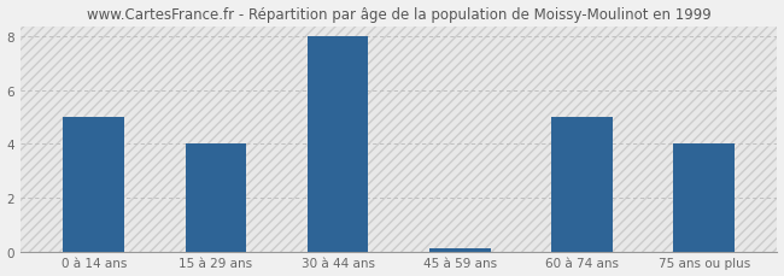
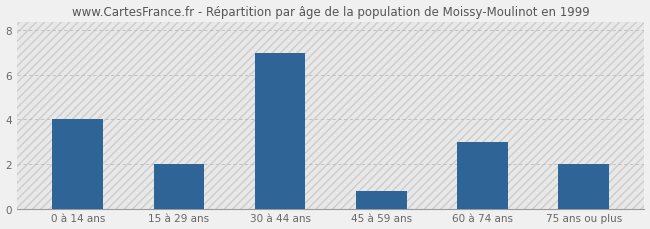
0 à 14 ans: 5.0 -> 4.0
15 à 29 ans: 4.0 -> 2.0
30 à 44 ans: 8.0 -> 7.0
45 à 59 ans: 0.1 -> 0.8
60 à 74 ans: 5.0 -> 3.0
75 ans ou plus: 4.0 -> 2.0
